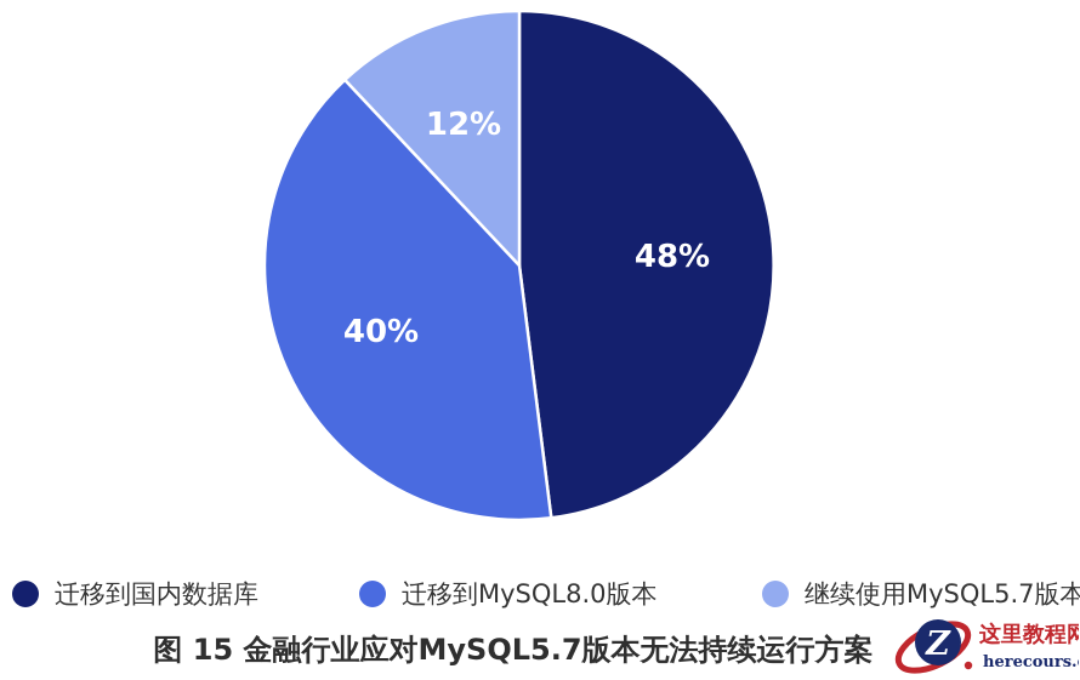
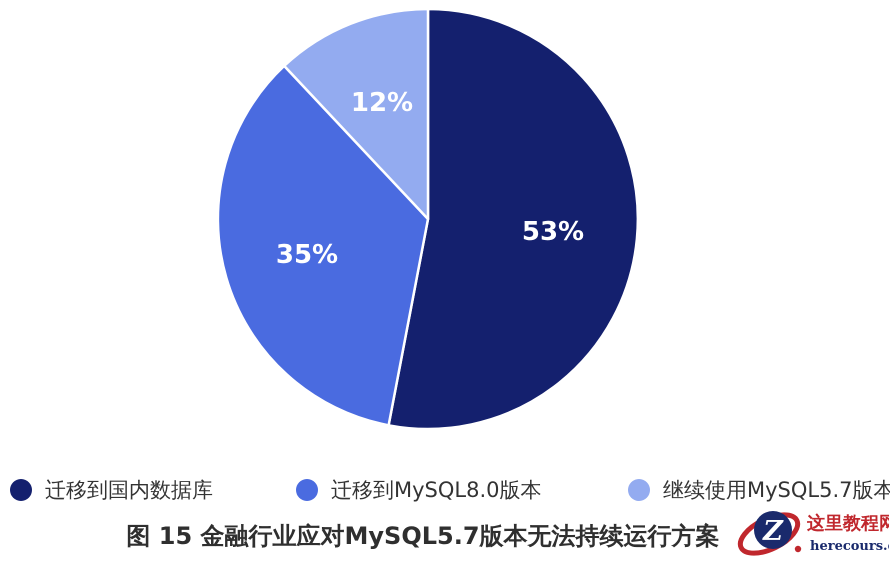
迁移到国内数据库: 48% -> 53%
迁移到MySQL8.0版本: 40% -> 35%
